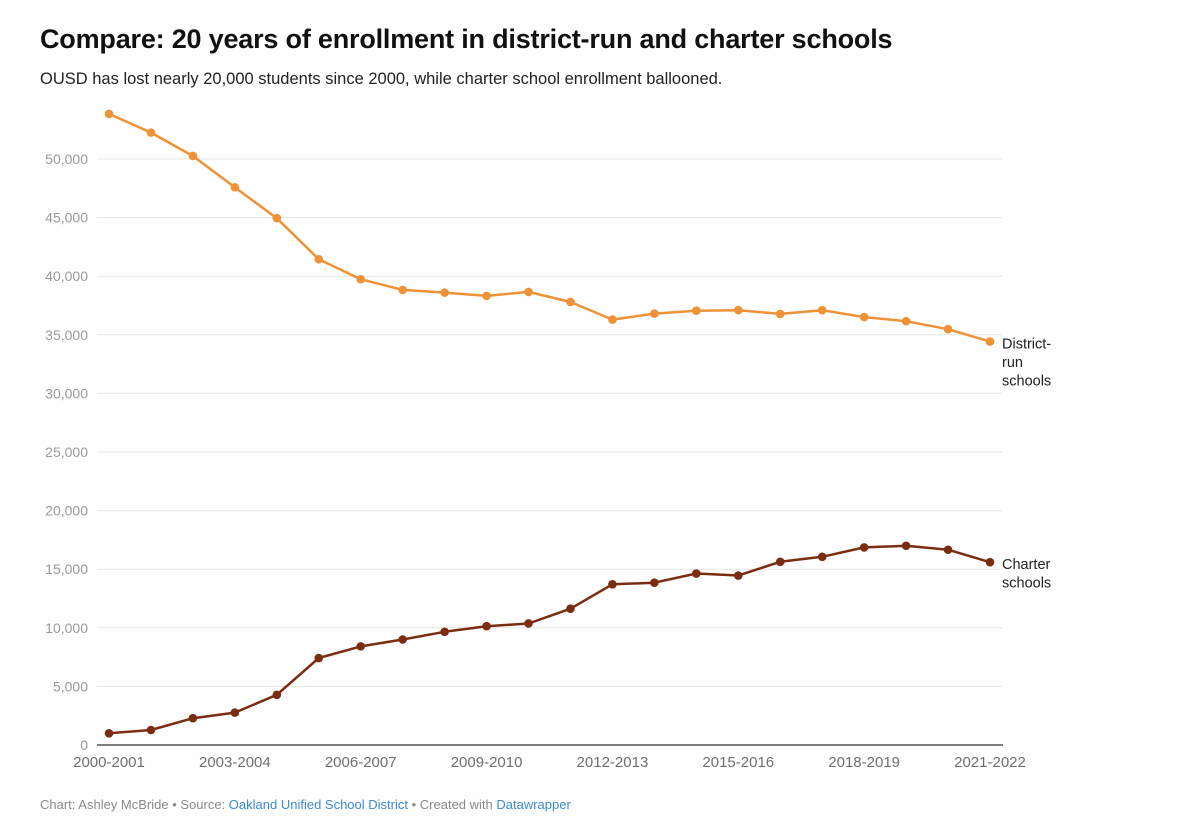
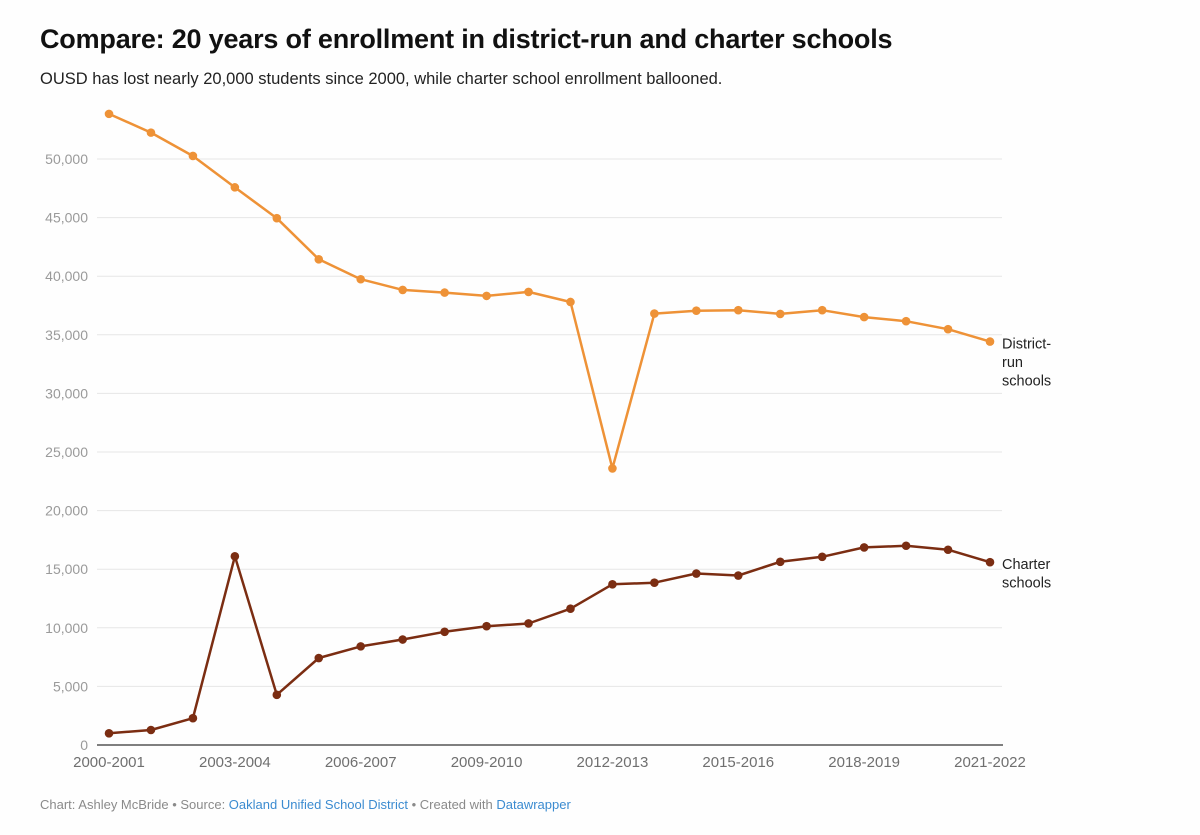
Charter schools/2003-2004: 2800 -> 16100
District-run schools/2012-2013: 36300 -> 23600
